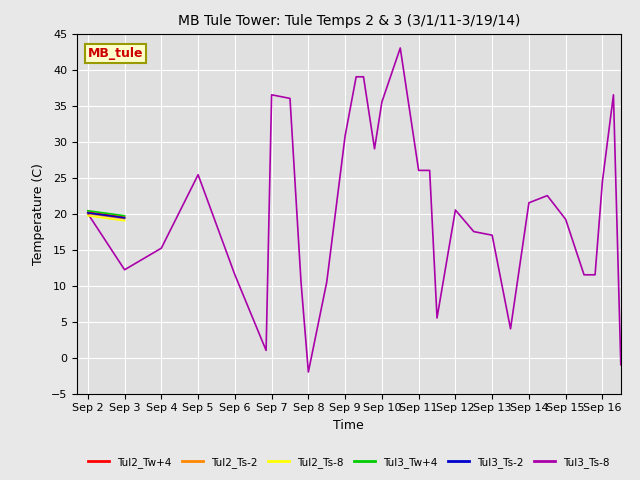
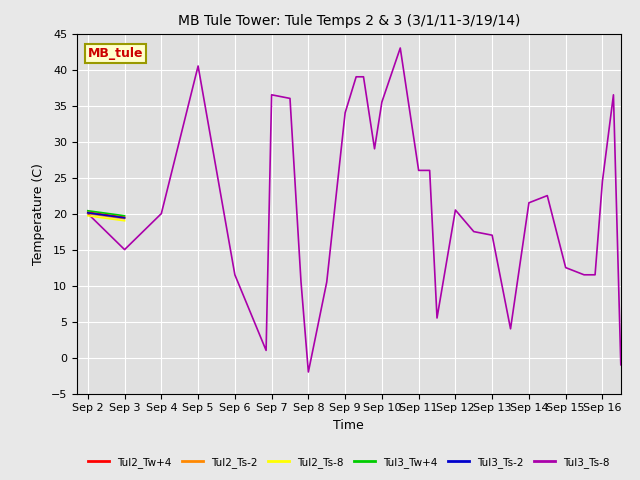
Sep 3: 12.2 -> 15.0
Sep 4: 15.2 -> 20.0
Sep 5: 25.4 -> 40.5
Sep 9: 30.8 -> 34.0
Sep 15: 19.2 -> 12.5
